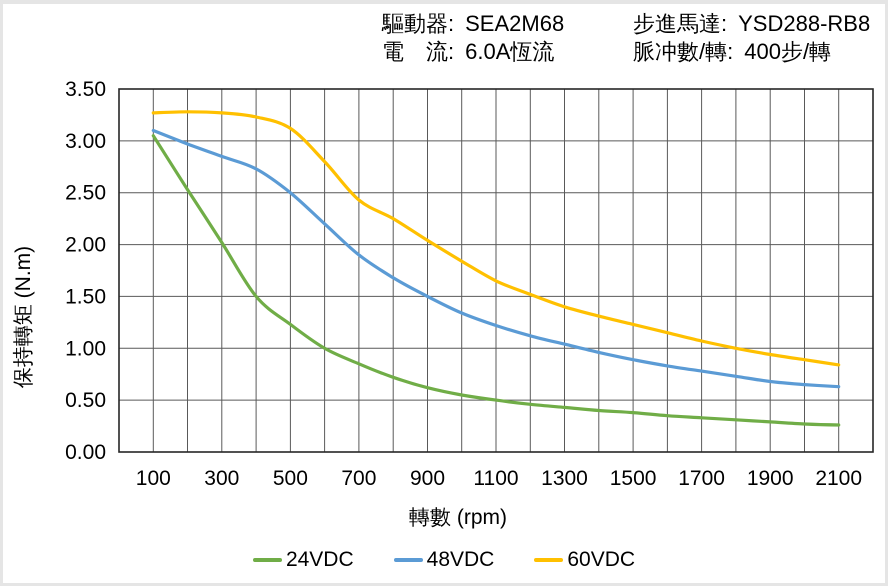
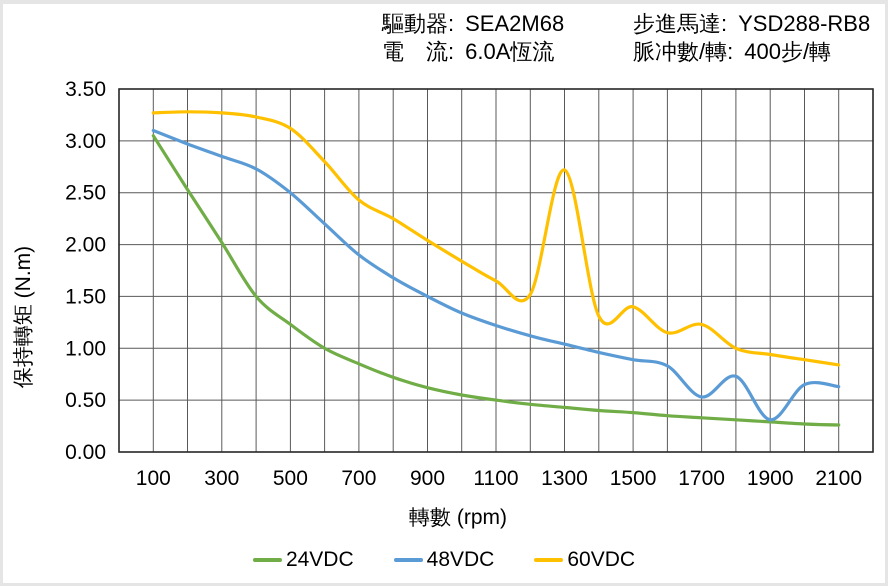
60VDC/1300: 1.40 -> 2.72
60VDC/1500: 1.23 -> 1.40
48VDC/1700: 0.78 -> 0.53
60VDC/1700: 1.07 -> 1.23
48VDC/1900: 0.68 -> 0.31
